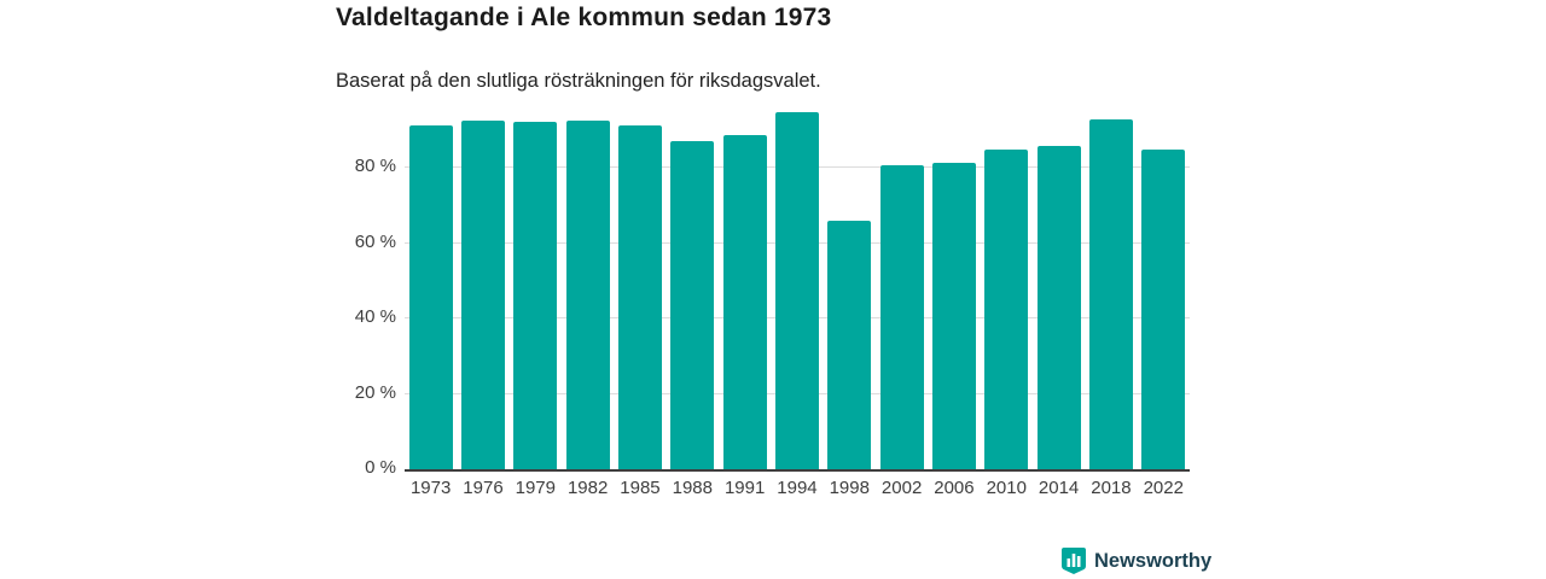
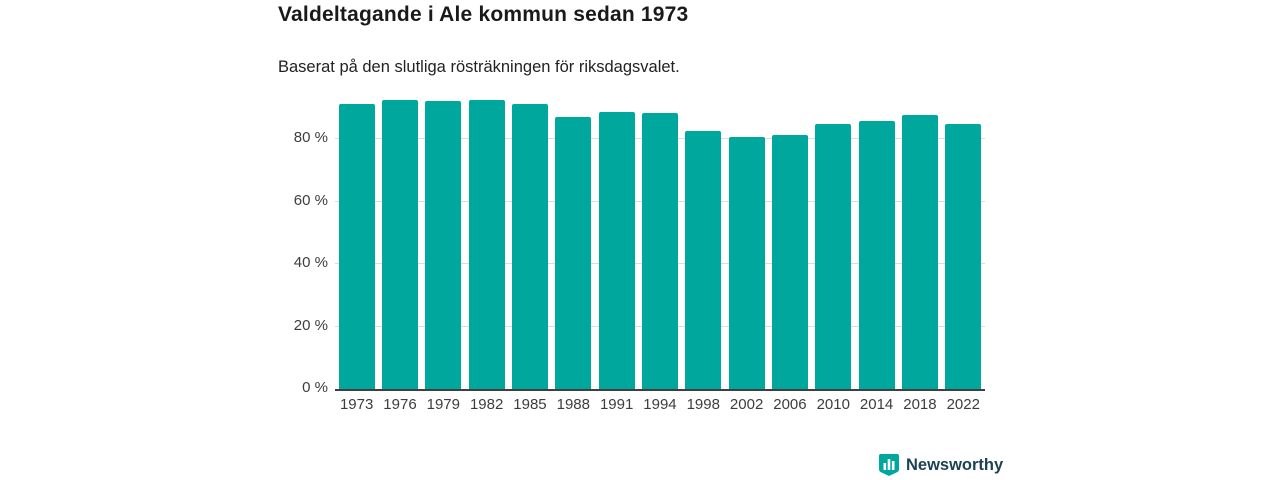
1994: 95% -> 89%
1998: 66% -> 83%
2018: 93% -> 88%
